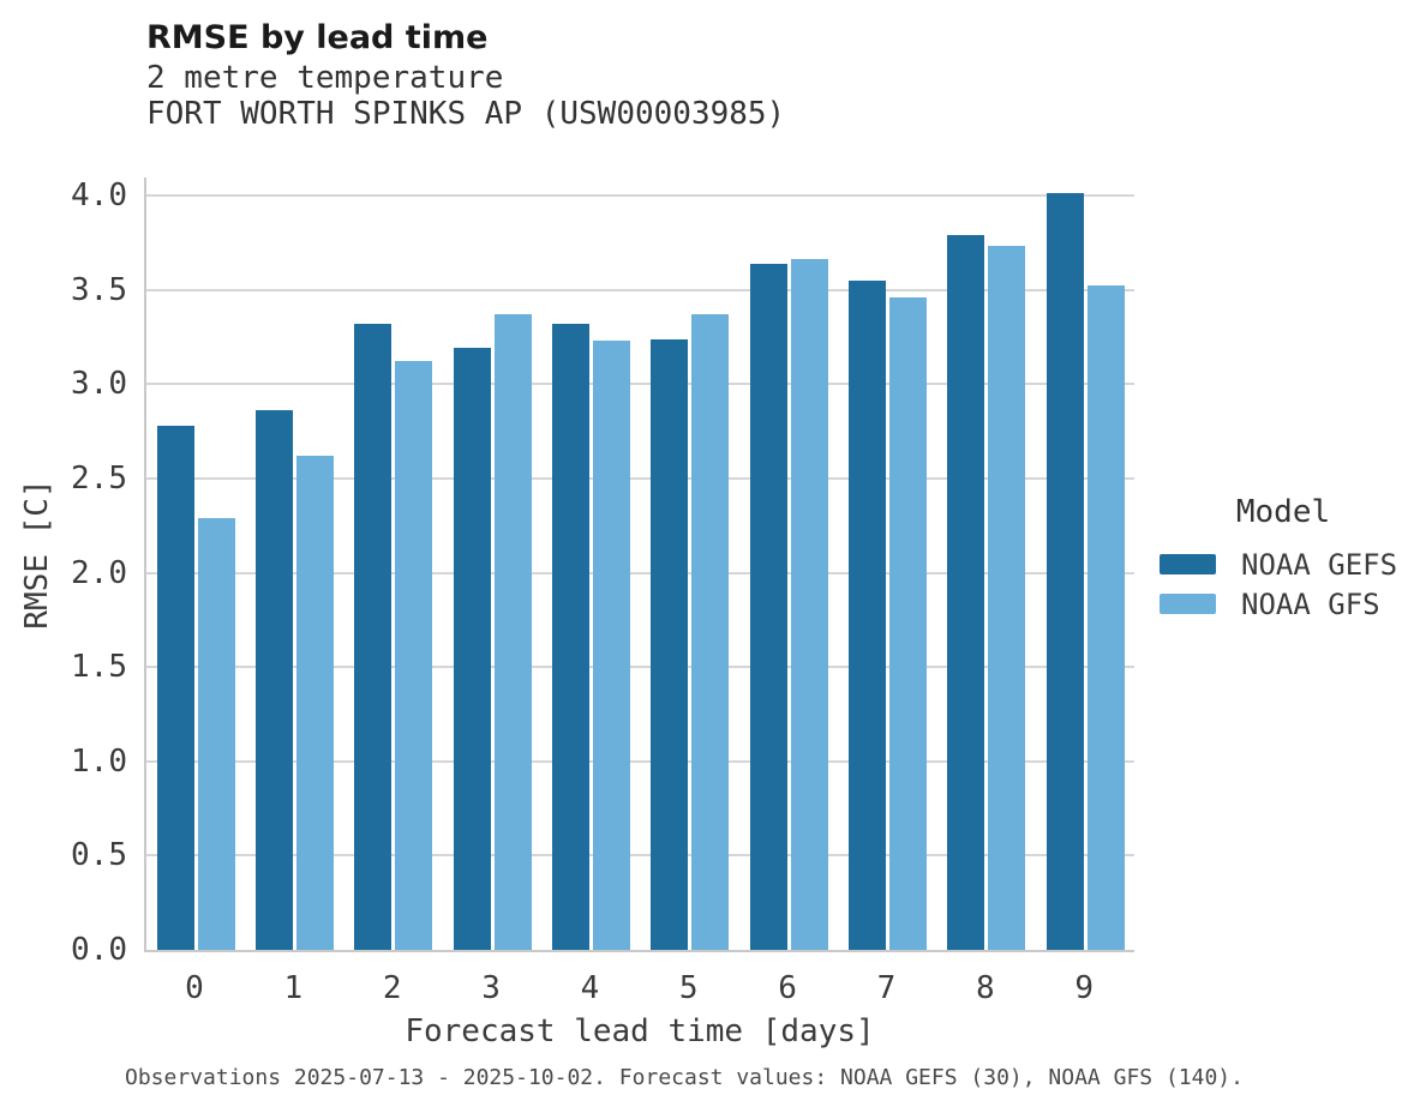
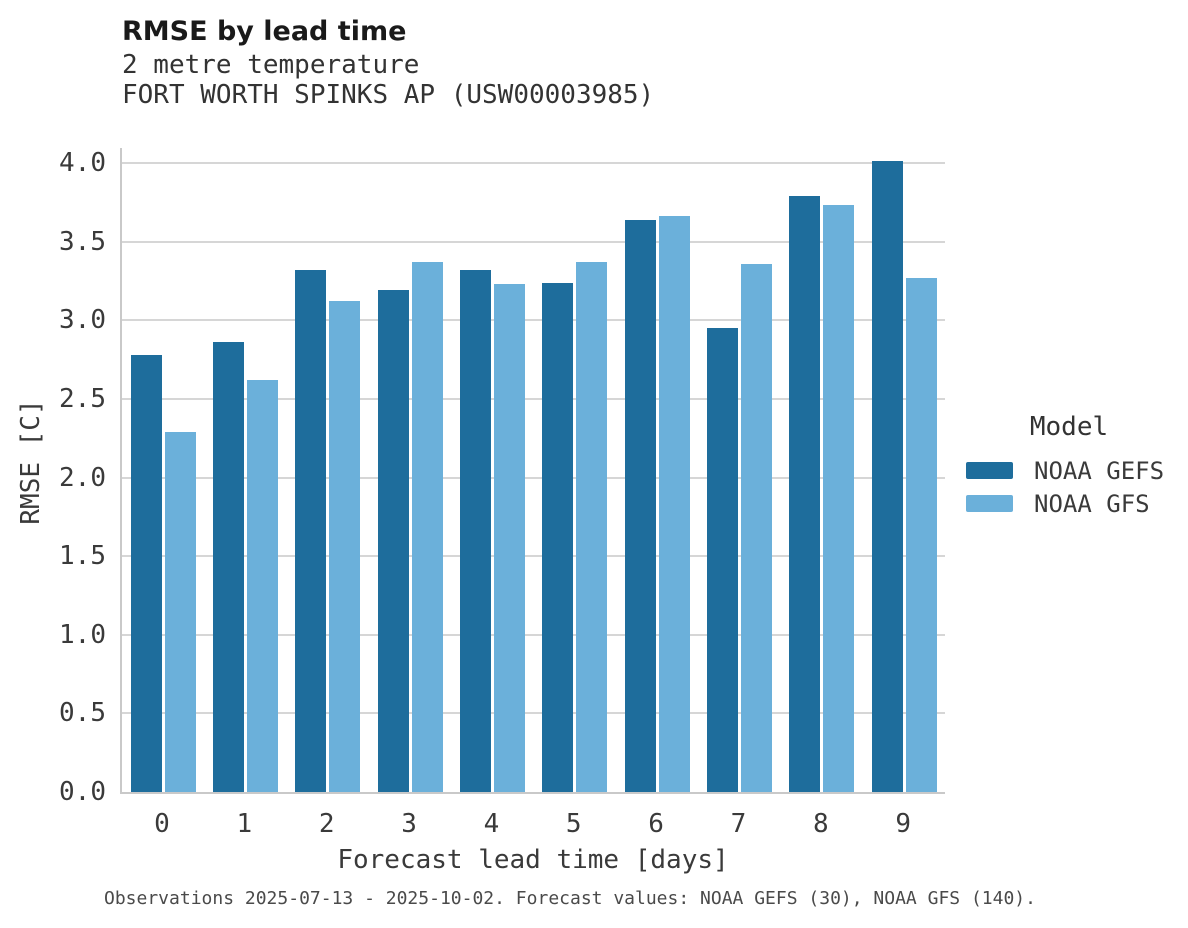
NOAA GEFS/7: 3.55 -> 2.95
NOAA GFS/7: 3.46 -> 3.36
NOAA GFS/9: 3.52 -> 3.27
